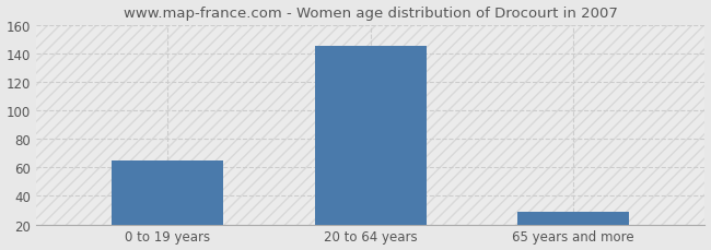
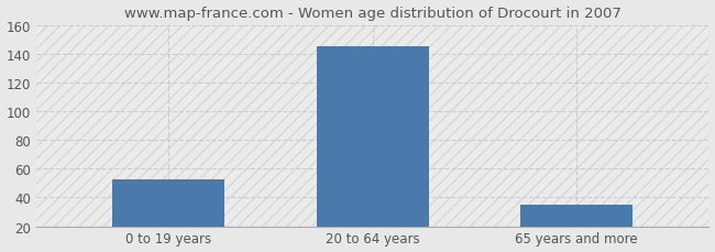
0 to 19 years: 65 -> 53
65 years and more: 29 -> 35
